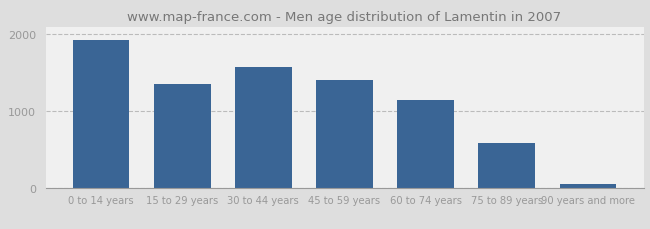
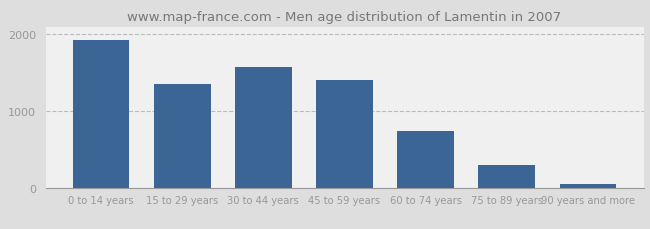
60 to 74 years: 1140 -> 740
75 to 89 years: 580 -> 290
